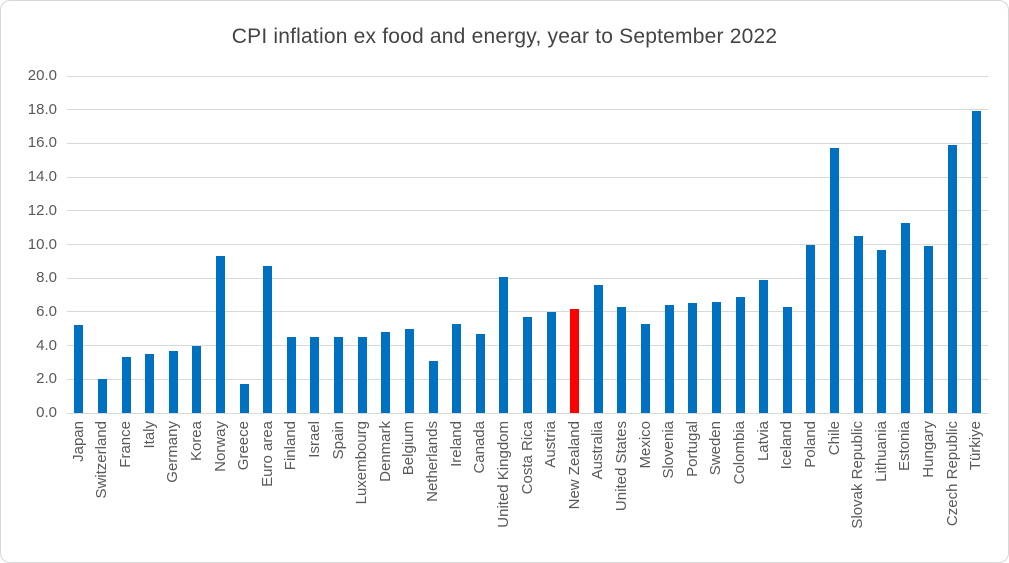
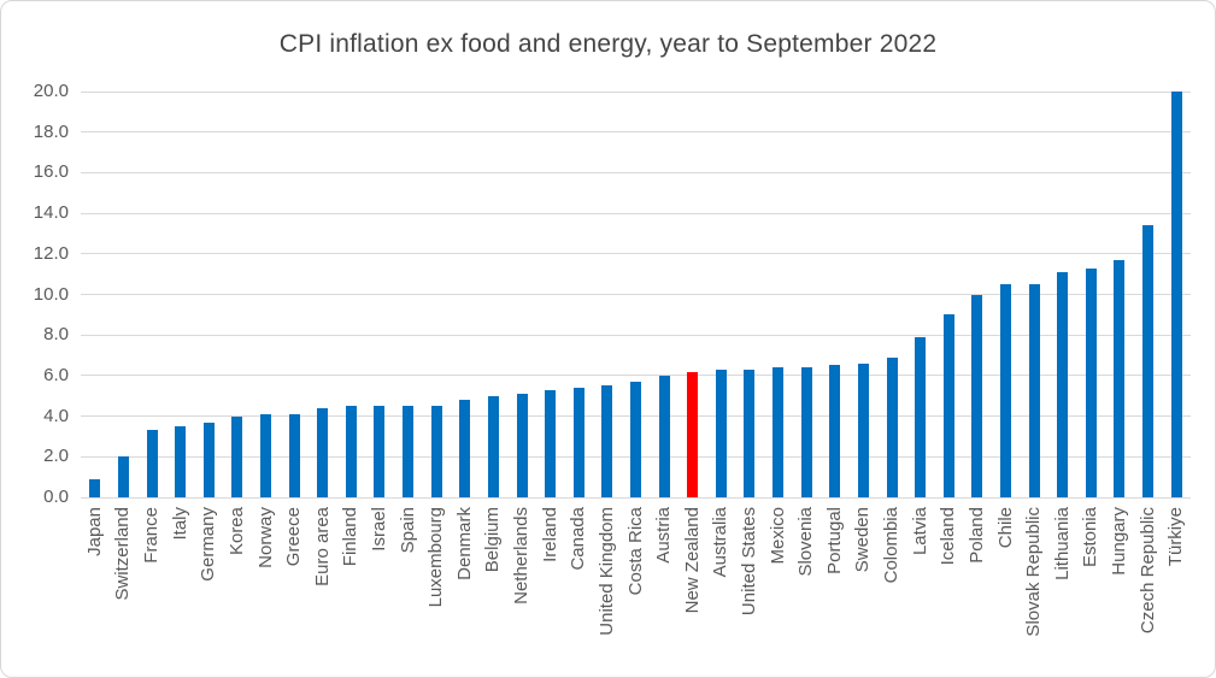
Japan: 5.2 -> 0.9
Norway: 9.3 -> 4.1
Greece: 1.7 -> 4.1
Euro area: 8.7 -> 4.4
Netherlands: 3.1 -> 5.1
Canada: 4.7 -> 5.4
United Kingdom: 8.1 -> 5.5
Australia: 7.6 -> 6.3
Mexico: 5.3 -> 6.4
Iceland: 6.3 -> 9.0
Chile: 15.7 -> 10.5
Lithuania: 9.7 -> 11.1
Hungary: 9.9 -> 11.7
Czech Republic: 15.9 -> 13.4
Türkiye: 17.9 -> 20.0
